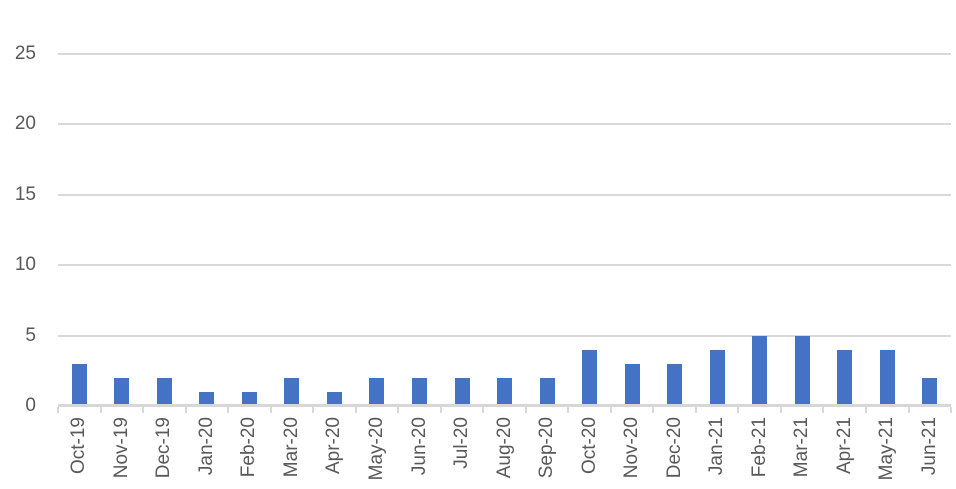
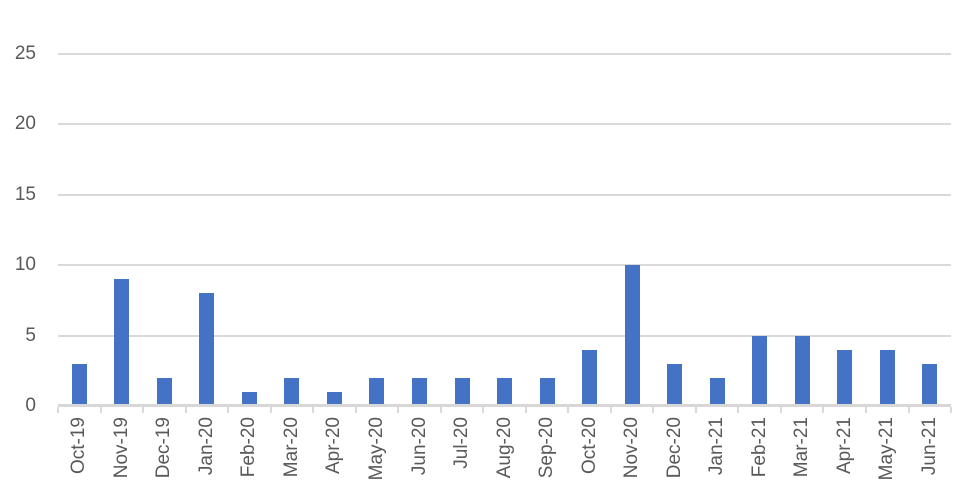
Nov-19: 2 -> 9
Jan-20: 1 -> 8
Nov-20: 3 -> 10
Jan-21: 4 -> 2
Jun-21: 2 -> 3
